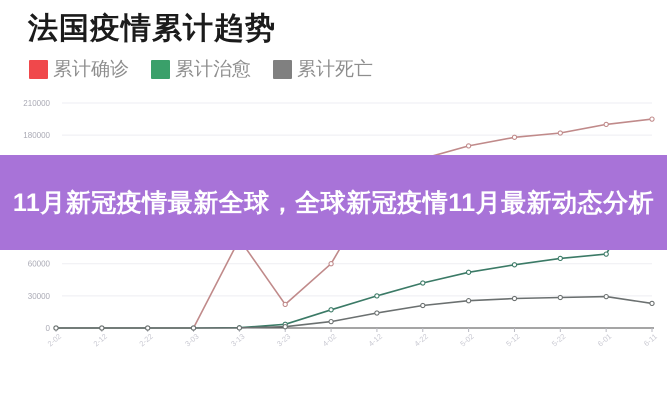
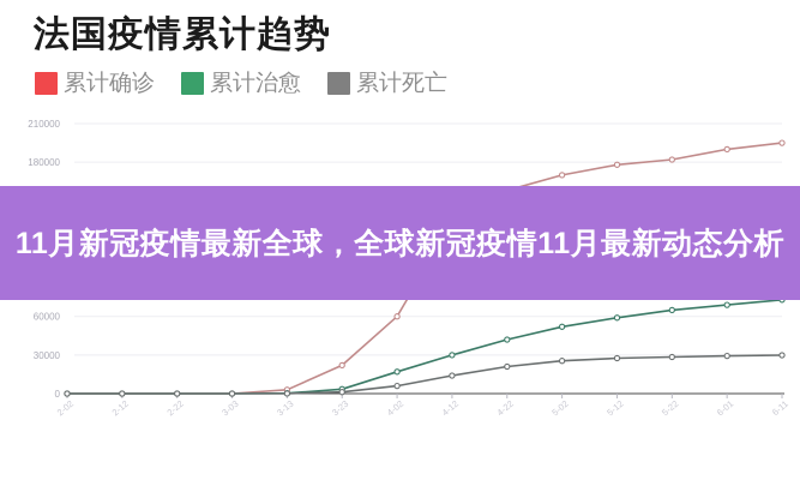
累计确诊/3-13: 83000 -> 3000
累计治愈/6-11: 144000 -> 73000
累计死亡/6-11: 23000 -> 30000
